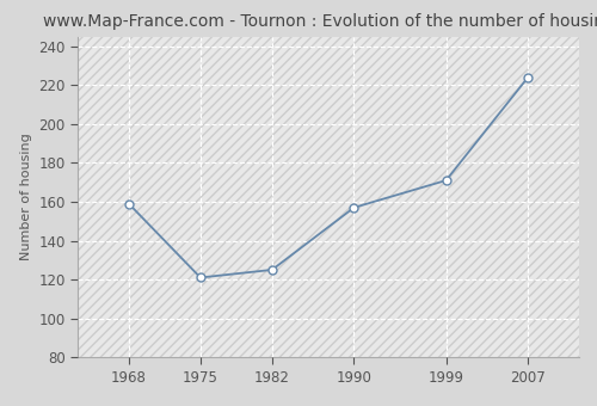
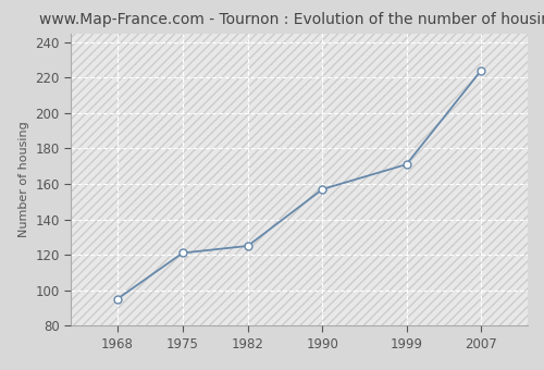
1968: 159 -> 95
